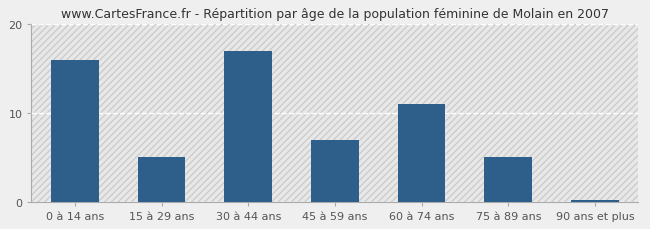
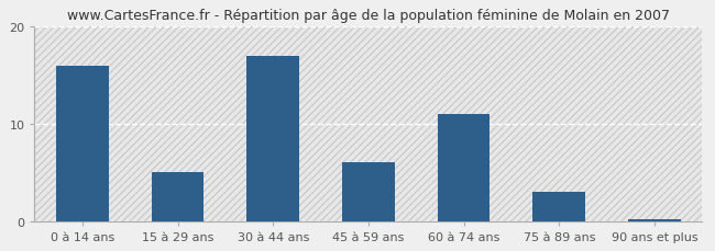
45 à 59 ans: 7.0 -> 6.0
75 à 89 ans: 5.0 -> 3.0
